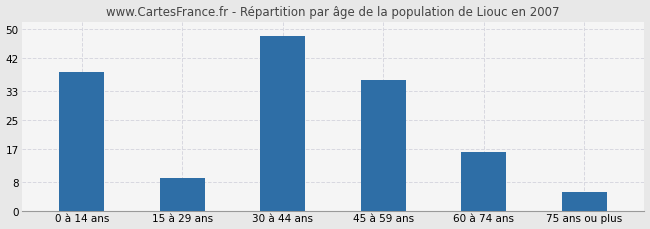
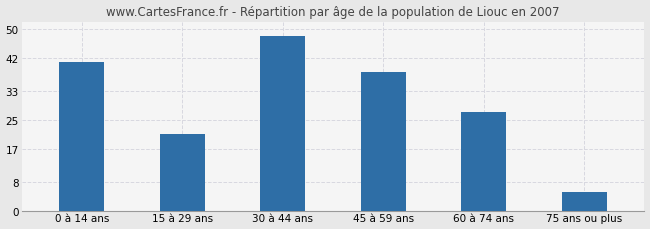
0 à 14 ans: 38 -> 41
15 à 29 ans: 9 -> 21
45 à 59 ans: 36 -> 38
60 à 74 ans: 16 -> 27
